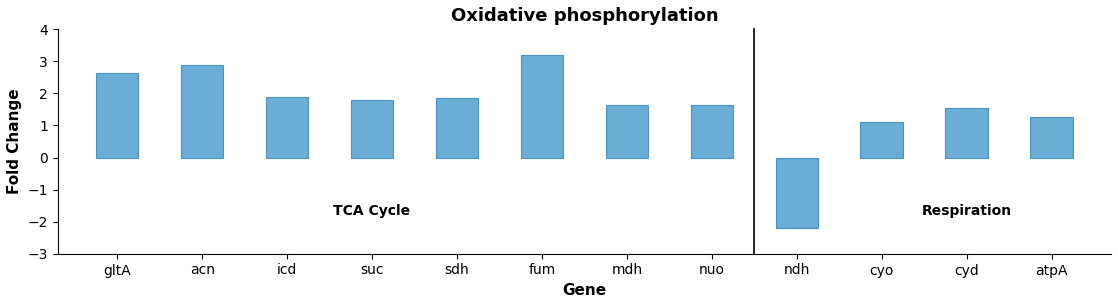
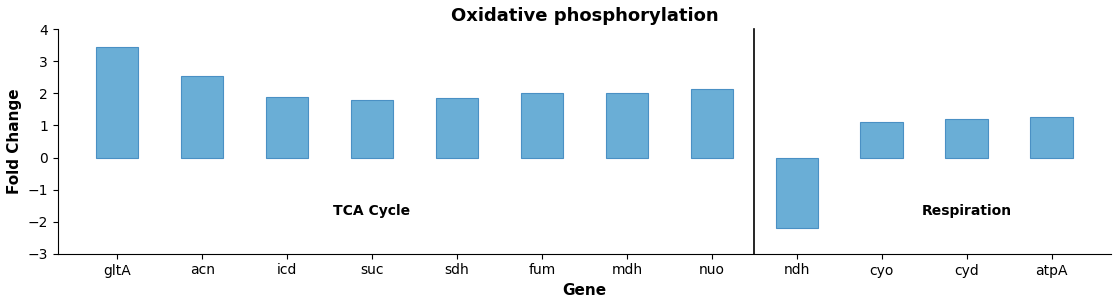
gltA: 2.65 -> 3.45
acn: 2.90 -> 2.55
fum: 3.20 -> 2.00
mdh: 1.65 -> 2.00
nuo: 1.65 -> 2.15
cyd: 1.55 -> 1.20
